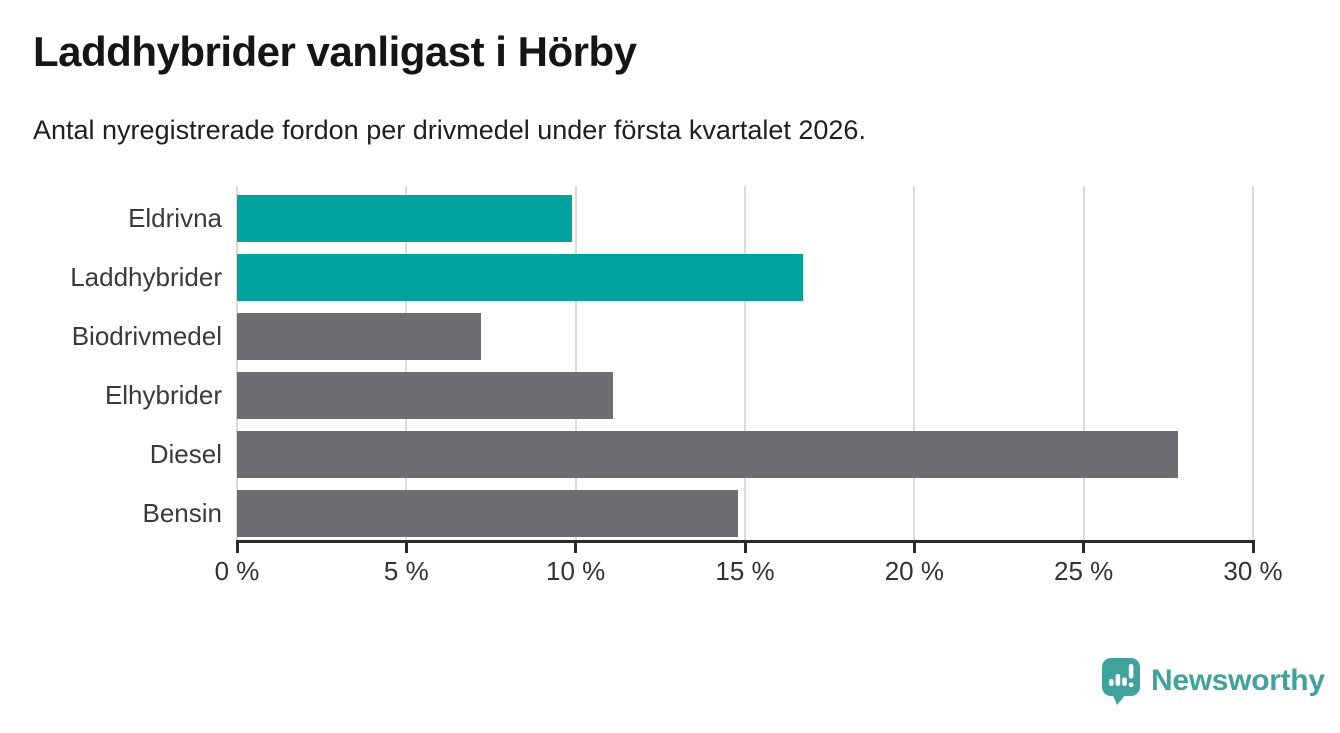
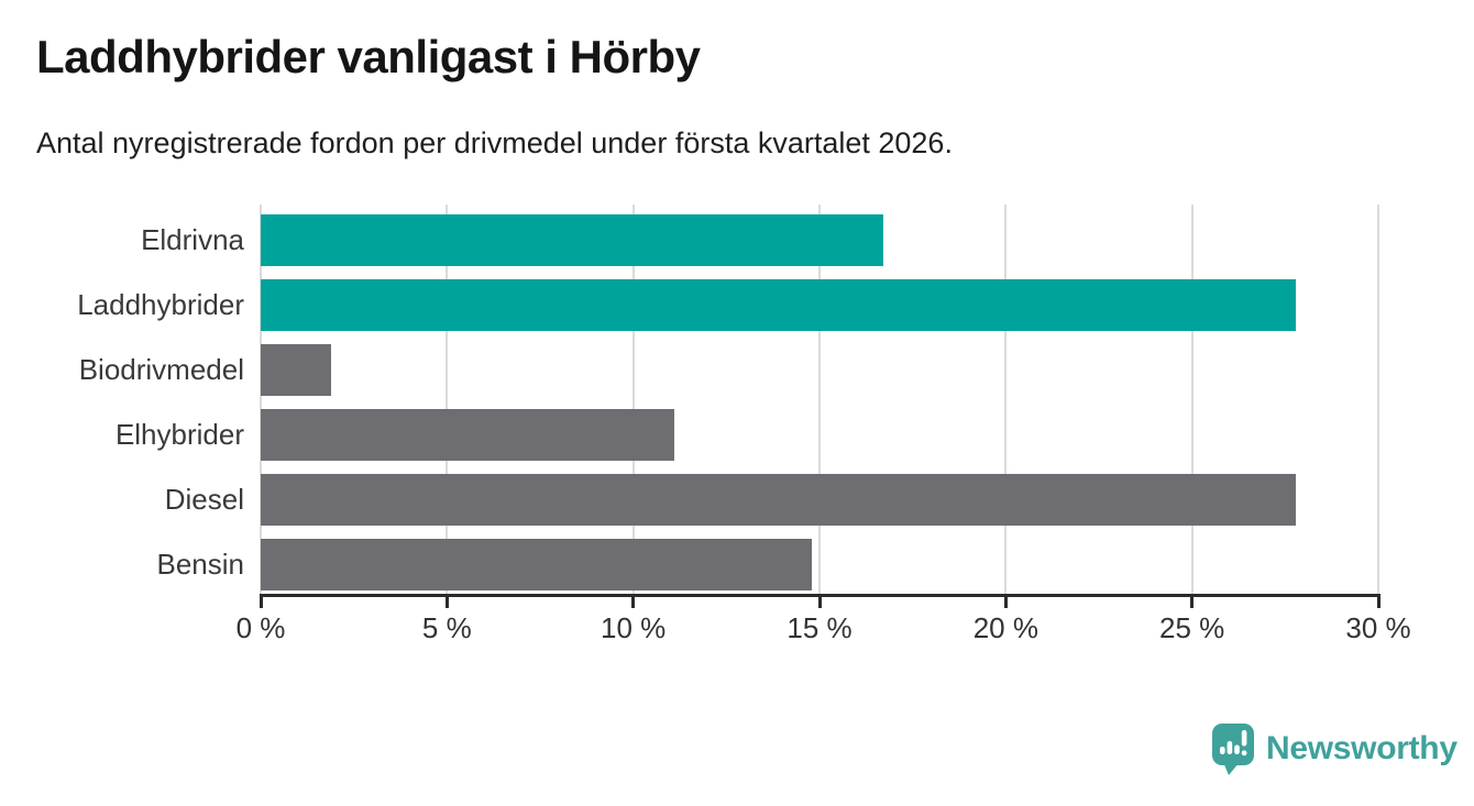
Eldrivna: 9.9% -> 16.7%
Laddhybrider: 16.7% -> 27.8%
Biodrivmedel: 7.2% -> 1.9%
